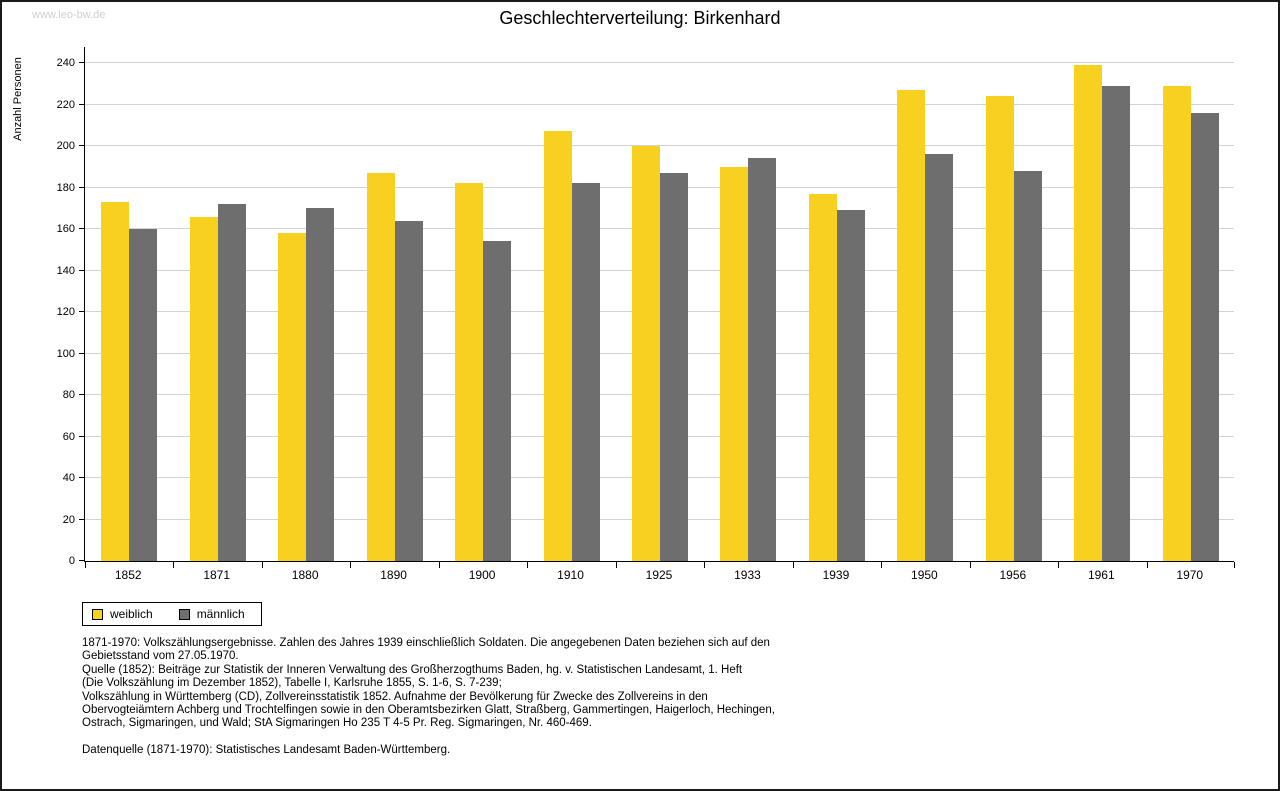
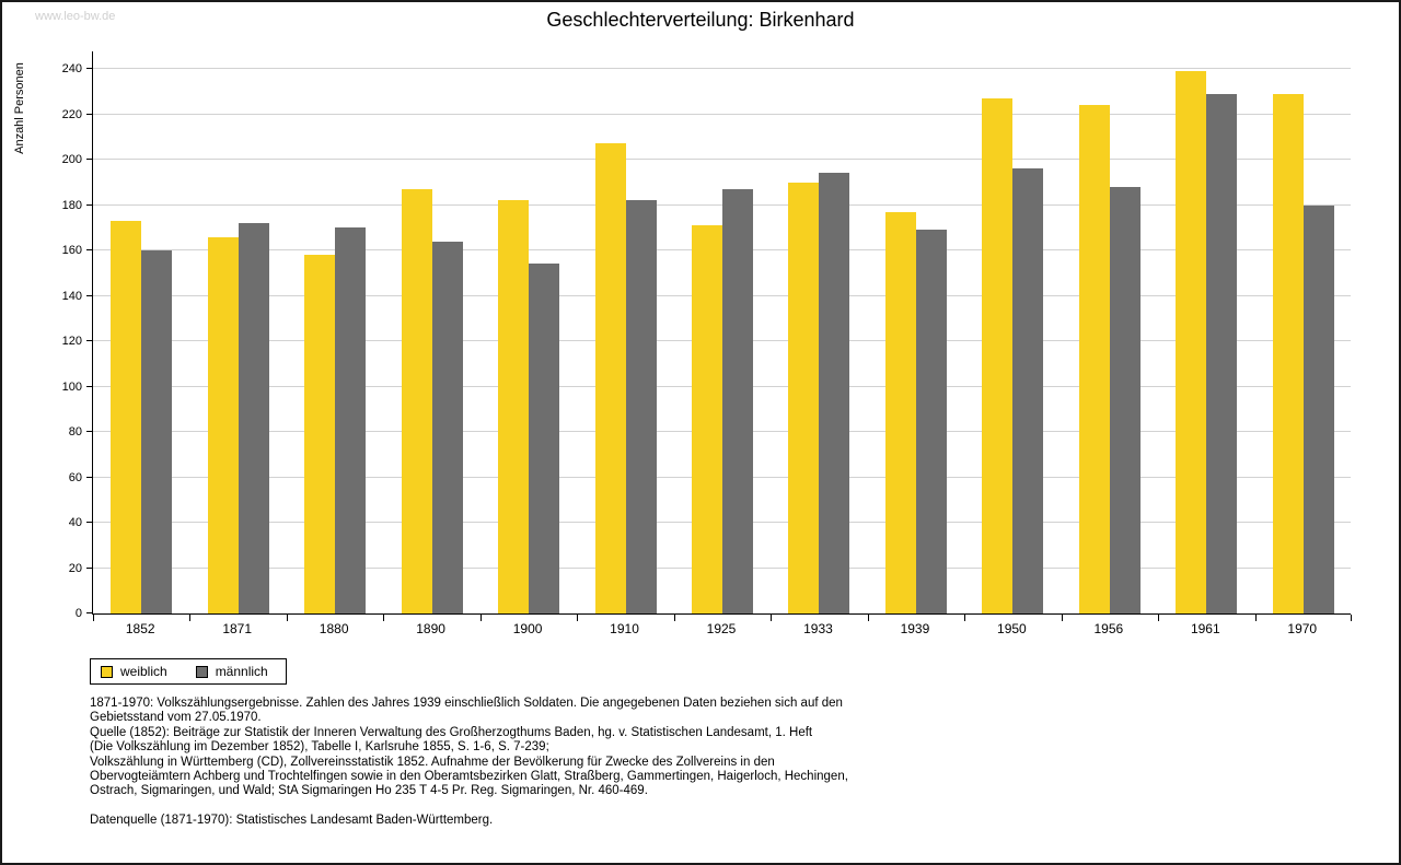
weiblich/1925: 200 -> 171
männlich/1970: 216 -> 180
